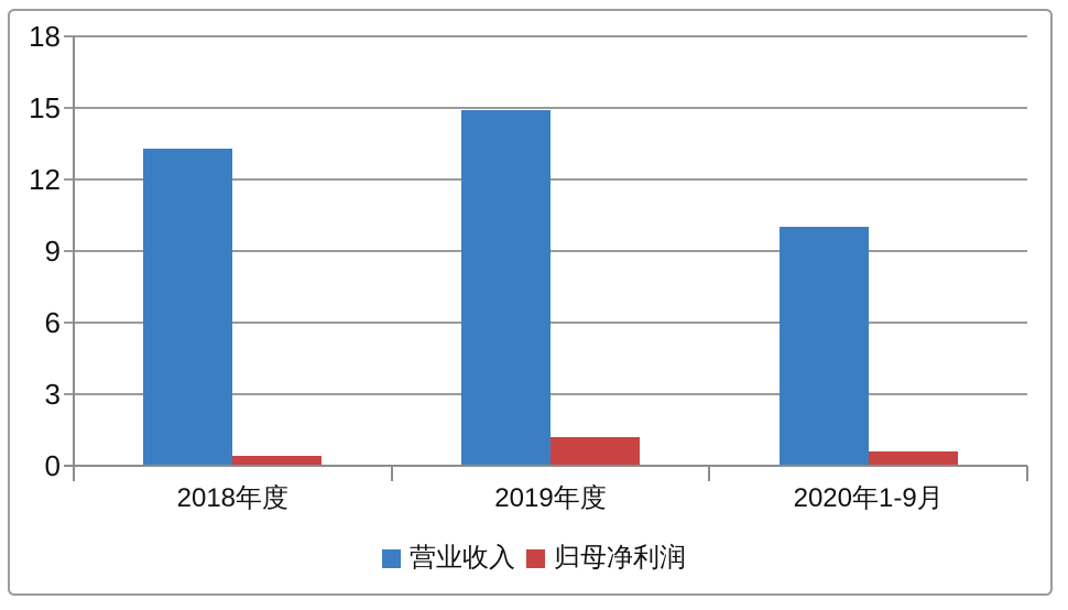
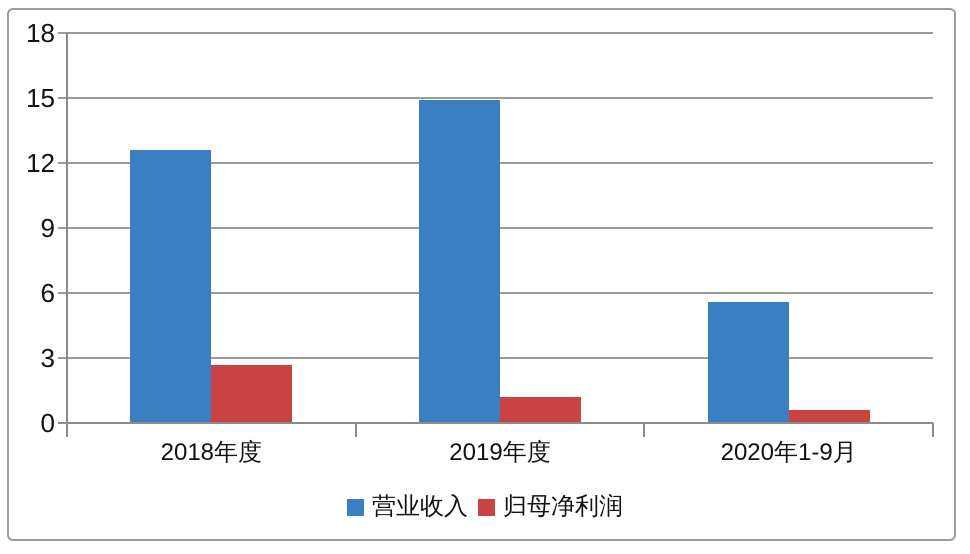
营业收入/2018年度: 13.3 -> 12.6
归母净利润/2018年度: 0.4 -> 2.7
营业收入/2020年1-9月: 10.0 -> 5.6
